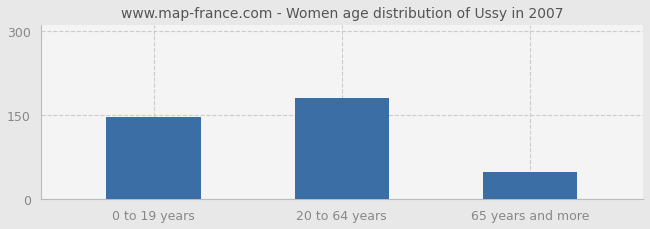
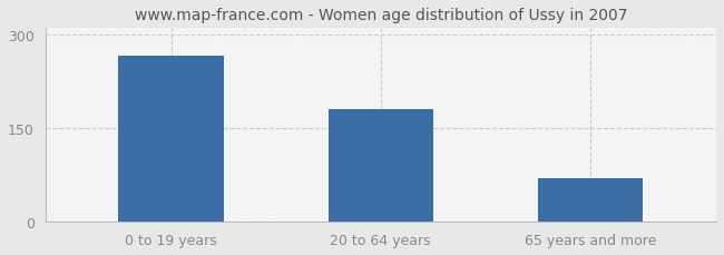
0 to 19 years: 147 -> 266
65 years and more: 48 -> 70
